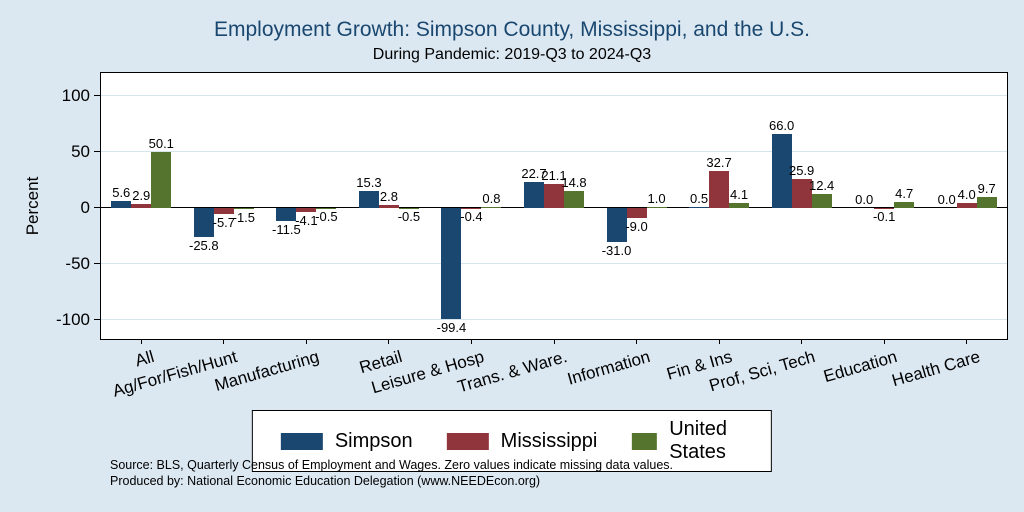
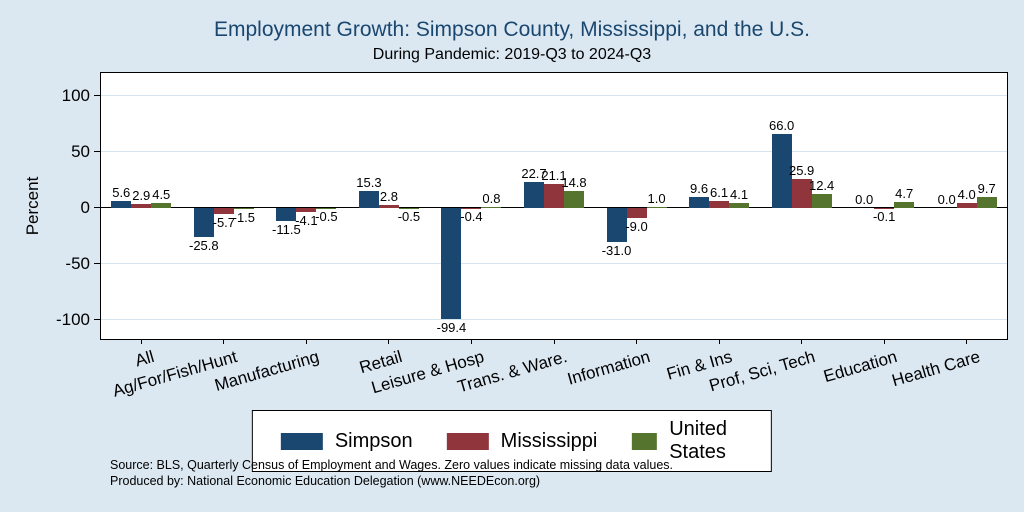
United States/All: 50.1 -> 4.5
Simpson/Fin & Ins: 0.5 -> 9.6
Mississippi/Fin & Ins: 32.7 -> 6.1
